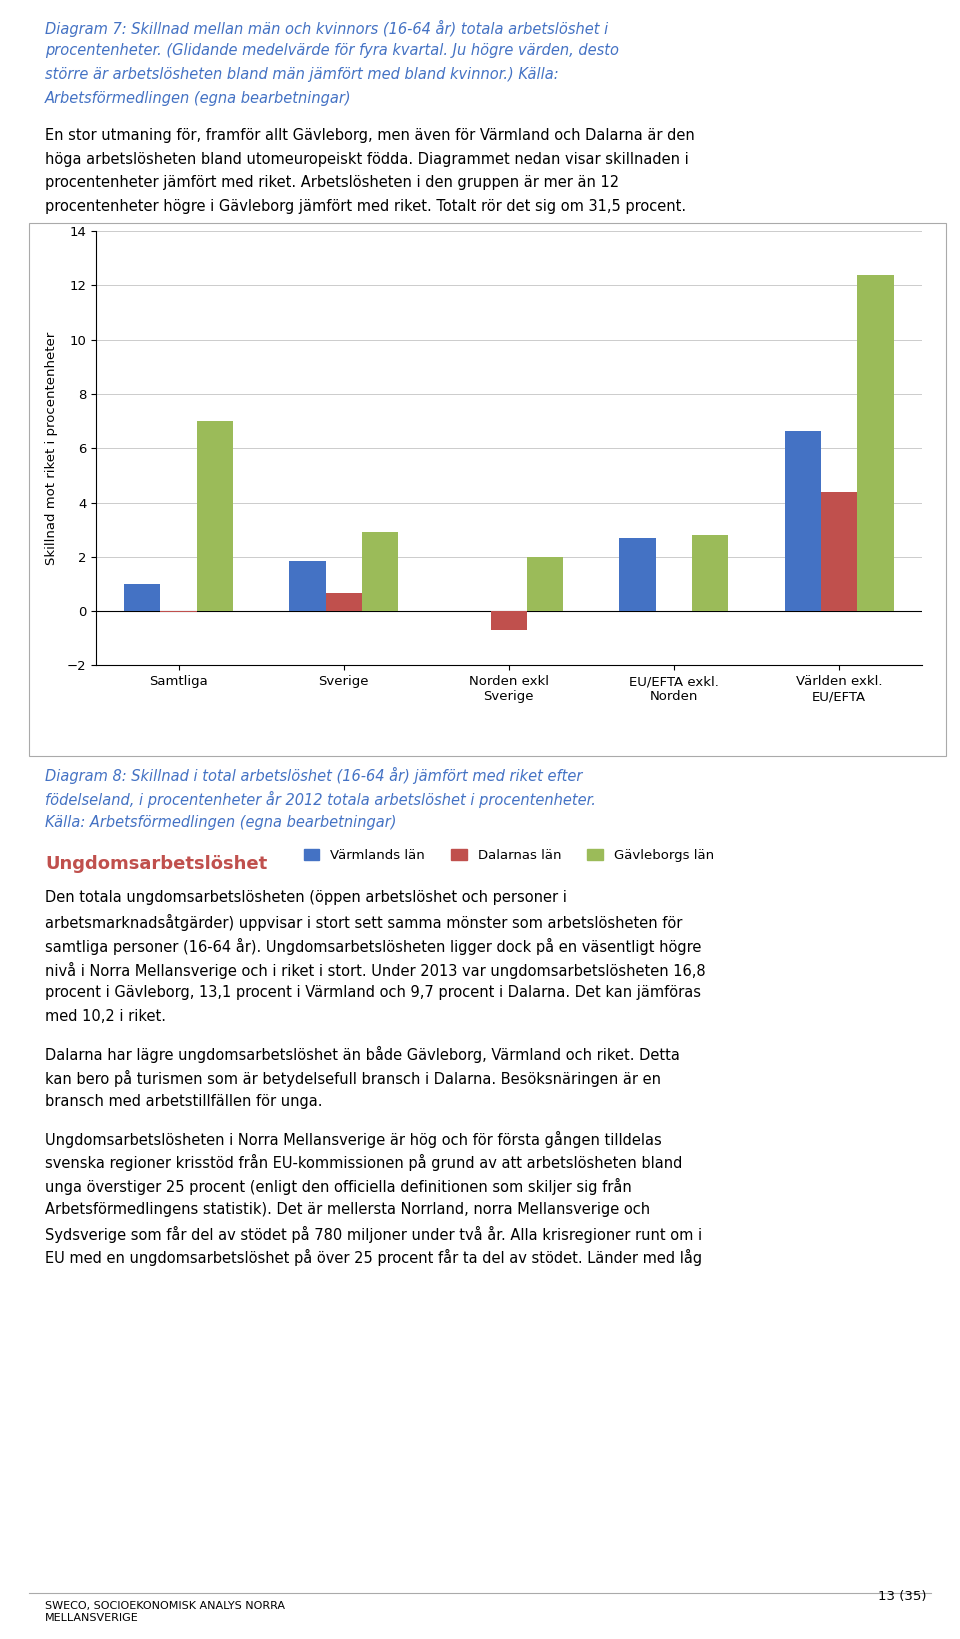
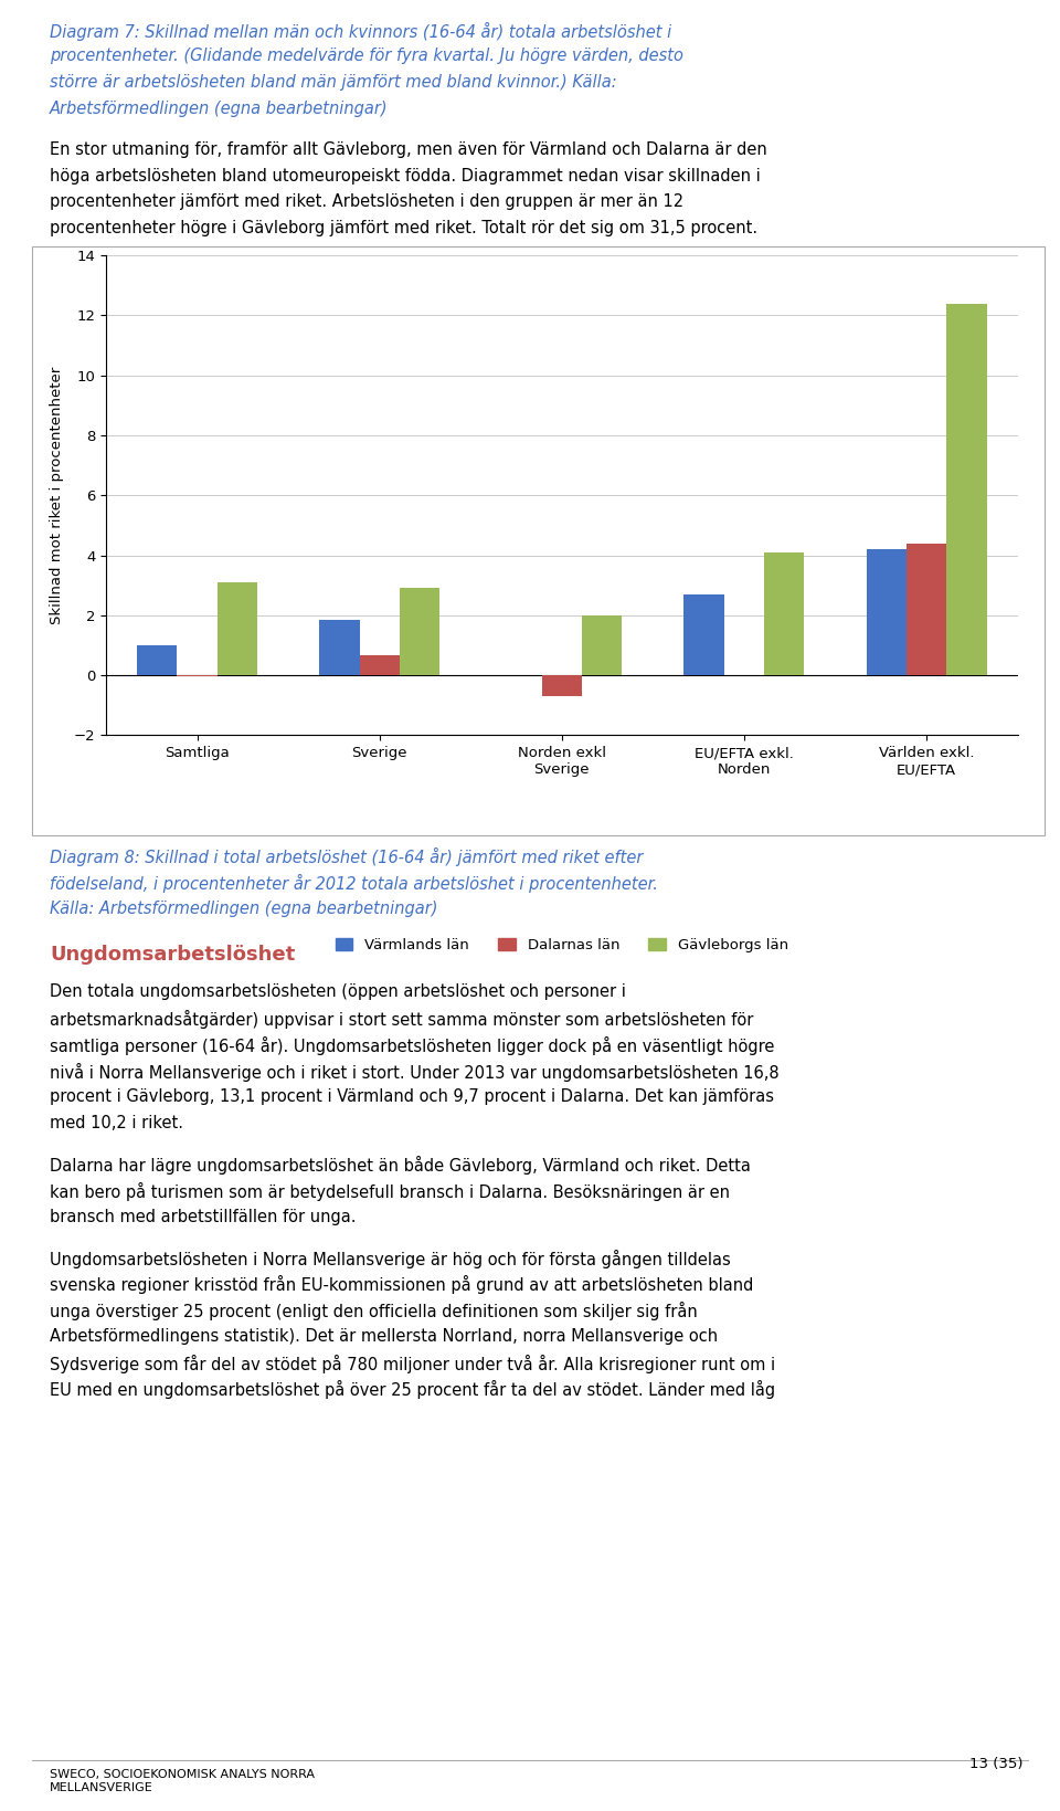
Gävleborgs län/Samtliga: 7.0 -> 3.1
Gävleborgs län/EU/EFTA exkl. Norden: 2.8 -> 4.1
Värmlands län/Världen exkl. EU/EFTA: 6.65 -> 4.20
